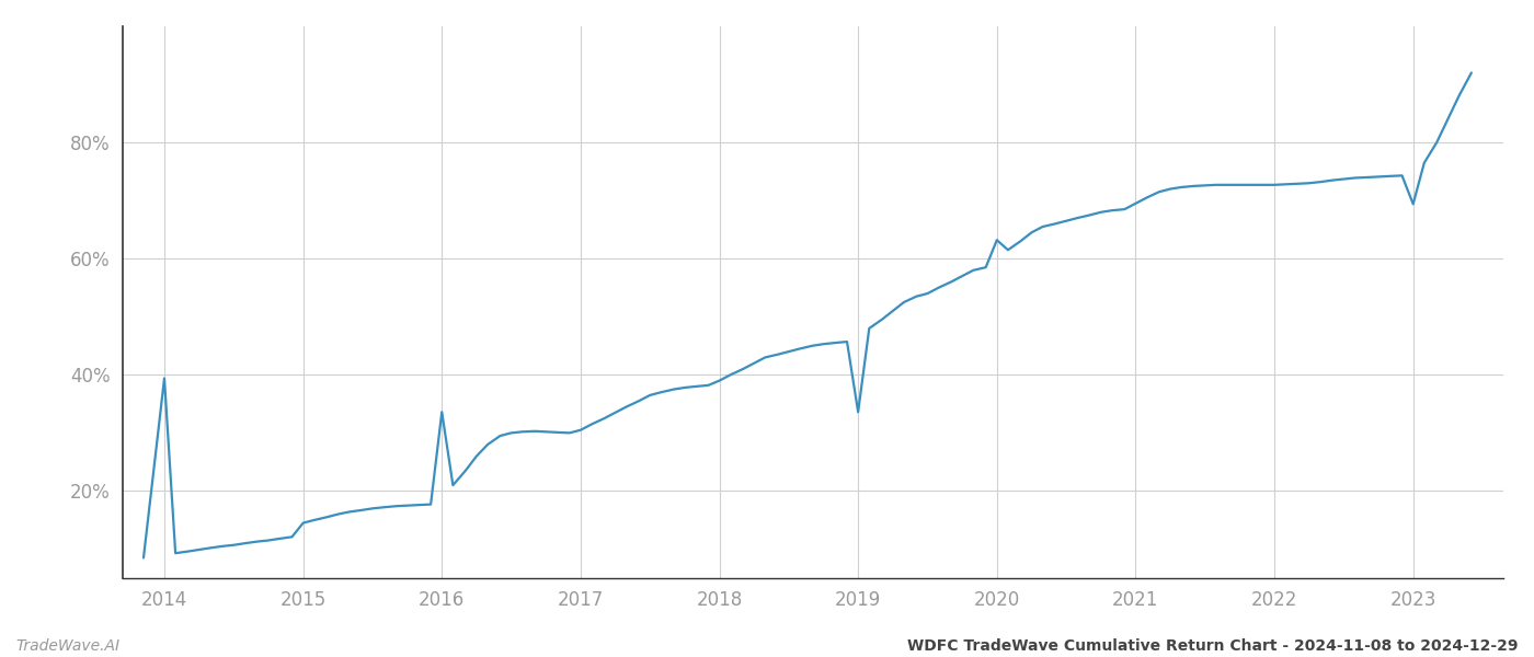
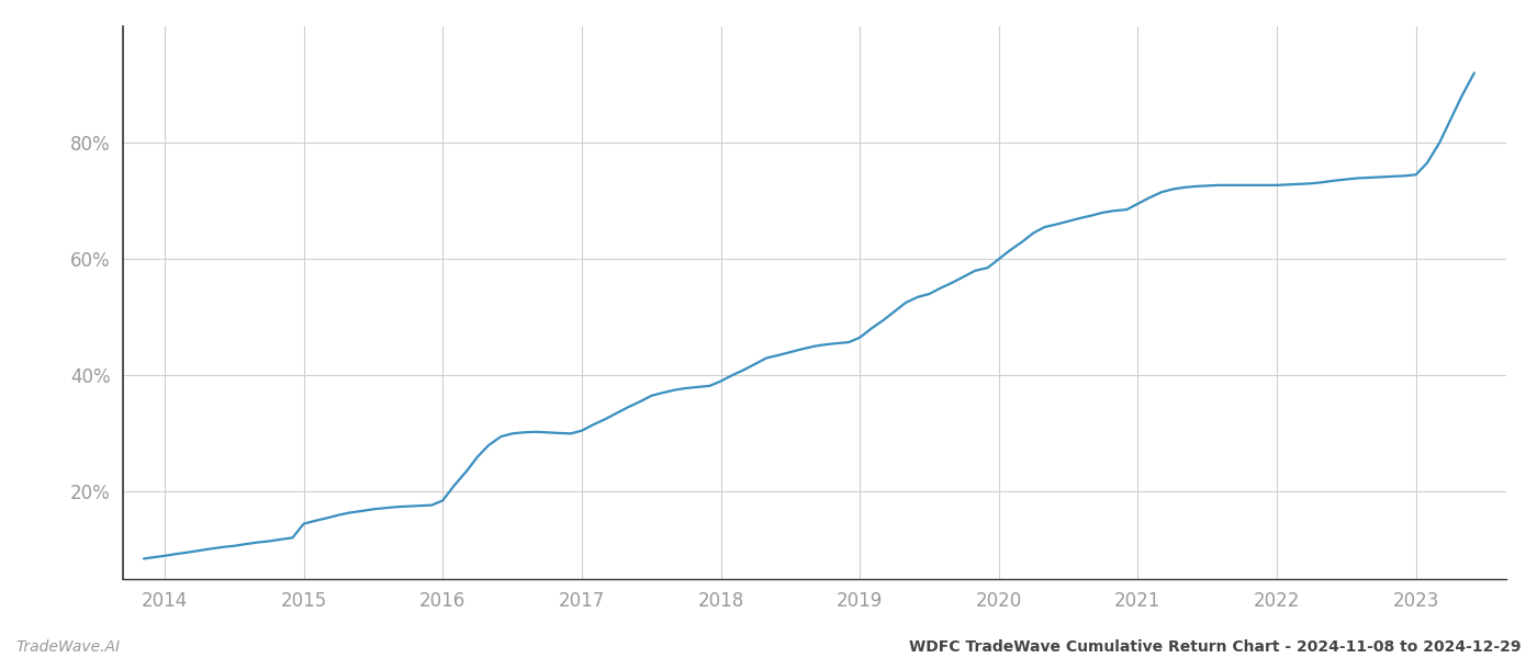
2014: 39.4% -> 9.0%
2016: 33.6% -> 18.5%
2019: 33.6% -> 46.5%
2020: 63.2% -> 60.0%
2023: 69.4% -> 74.5%
